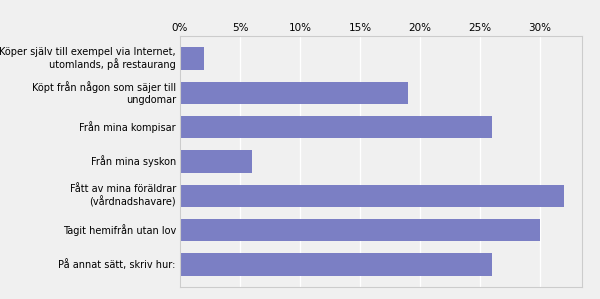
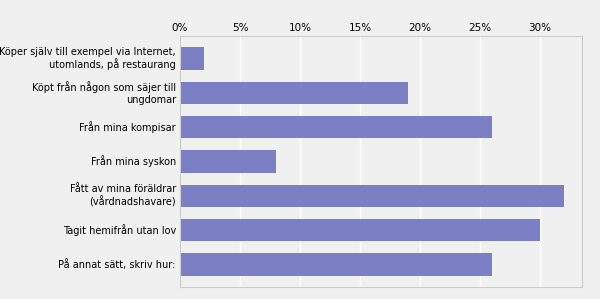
Från mina syskon: 6% -> 8%
